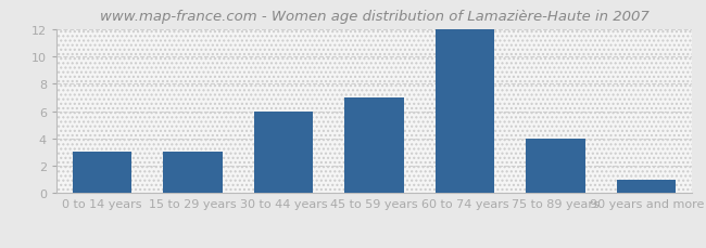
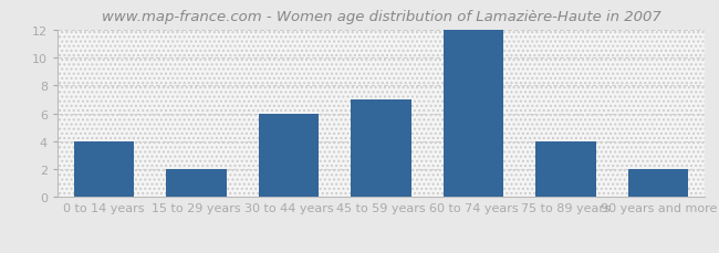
0 to 14 years: 3 -> 4
15 to 29 years: 3 -> 2
90 years and more: 1 -> 2
